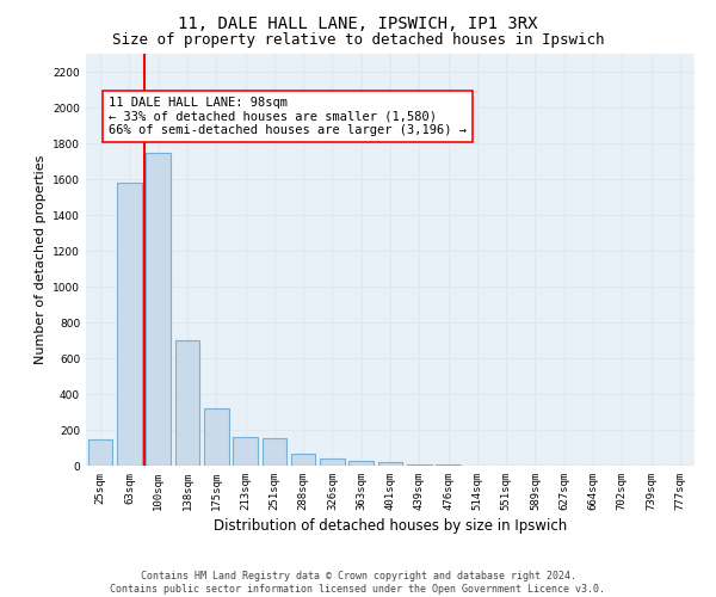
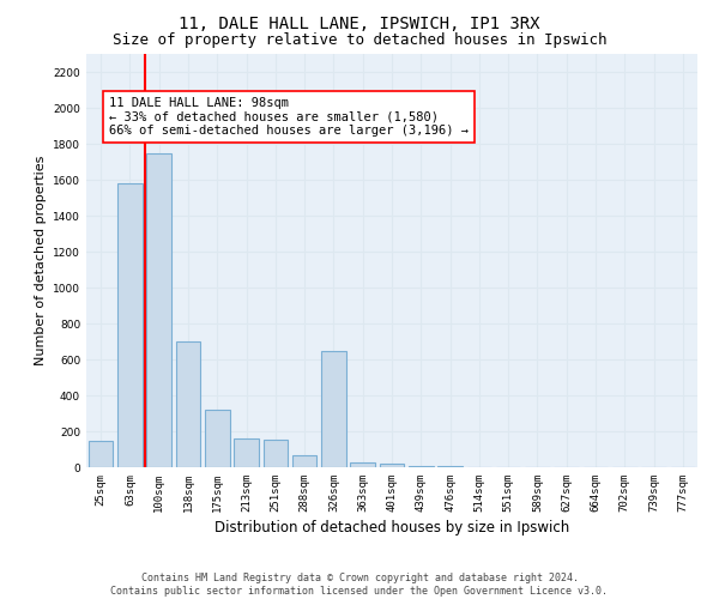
326sqm: 40 -> 650
